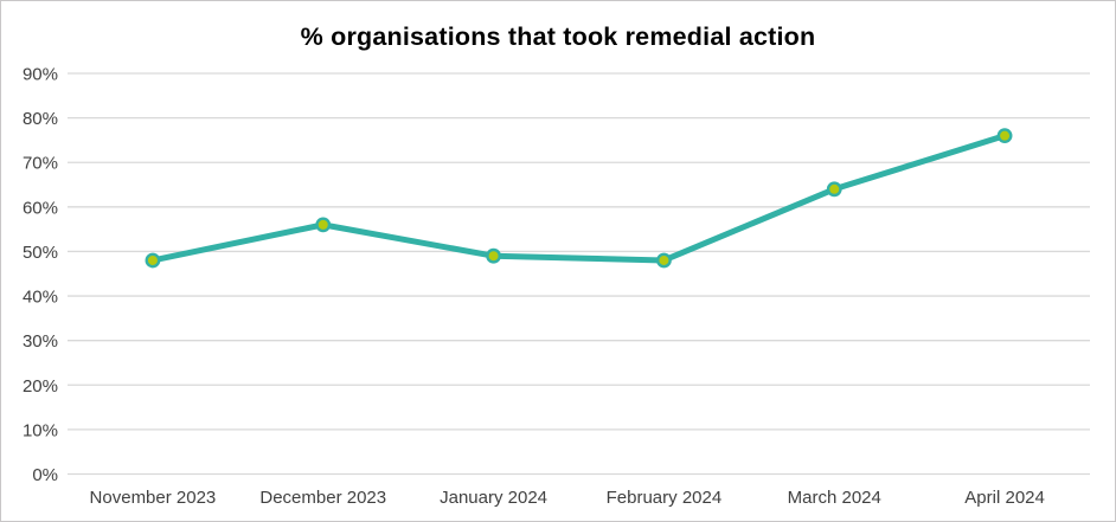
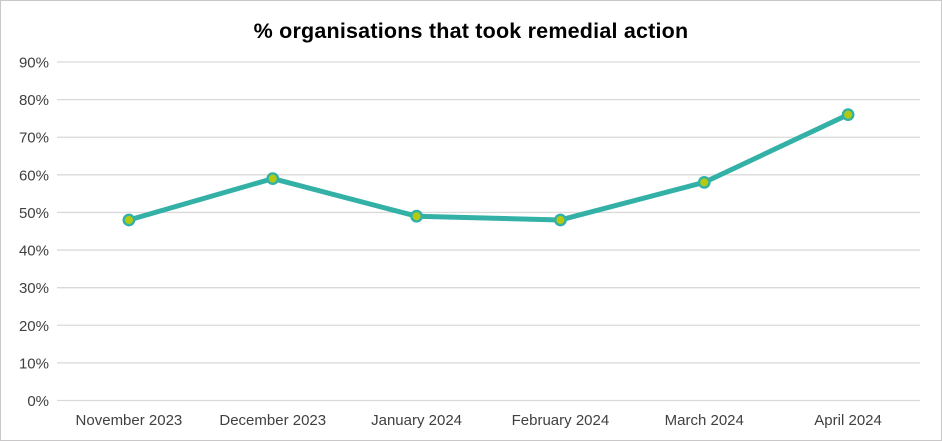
December 2023: 56% -> 59%
March 2024: 64% -> 58%
